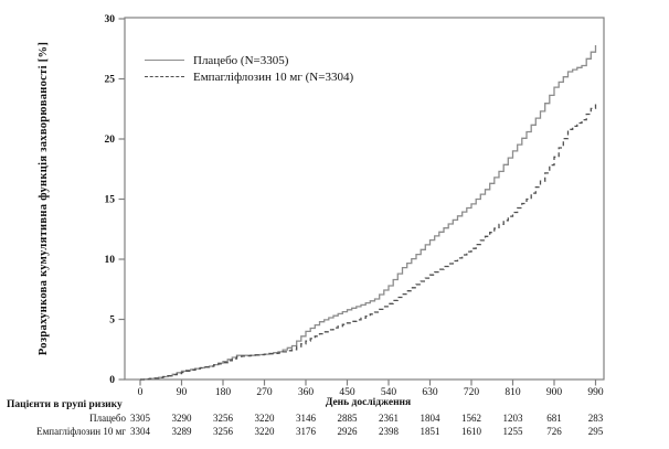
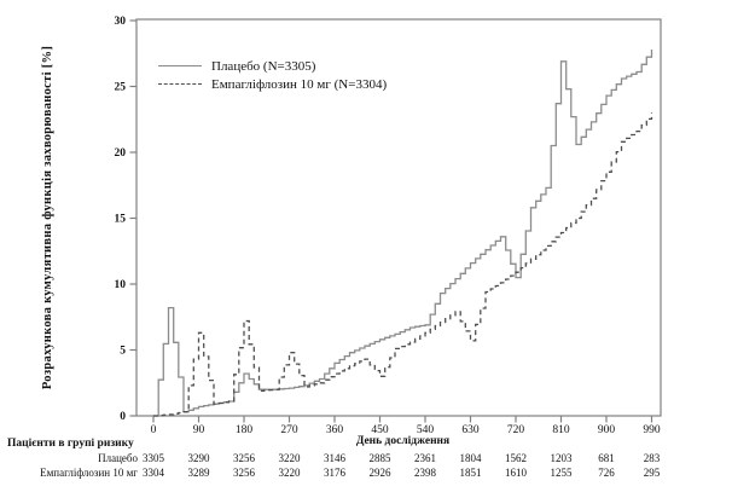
Плацебо (N=3305)/30: 0.1 -> 8.2
Емпагліфлозин 10 мг (N=3304)/90: 0.6 -> 6.3
Плацебо (N=3305)/180: 1.5 -> 3.2
Емпагліфлозин 10 мг (N=3304)/180: 1.4 -> 7.2
Емпагліфлозин 10 мг (N=3304)/270: 2.1 -> 4.8
Емпагліфлозин 10 мг (N=3304)/450: 4.7 -> 3.0
Плацебо (N=3305)/540: 7.8 -> 6.9
Емпагліфлозин 10 мг (N=3304)/630: 8.7 -> 5.7
Плацебо (N=3305)/720: 14.6 -> 10.5
Плацебо (N=3305)/810: 19.0 -> 26.9
